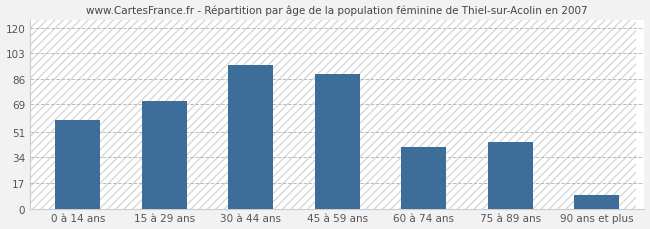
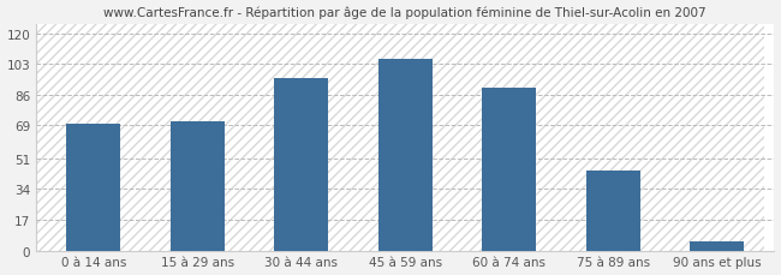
0 à 14 ans: 59 -> 70
45 à 59 ans: 89 -> 106
60 à 74 ans: 41 -> 90
90 ans et plus: 9 -> 5
